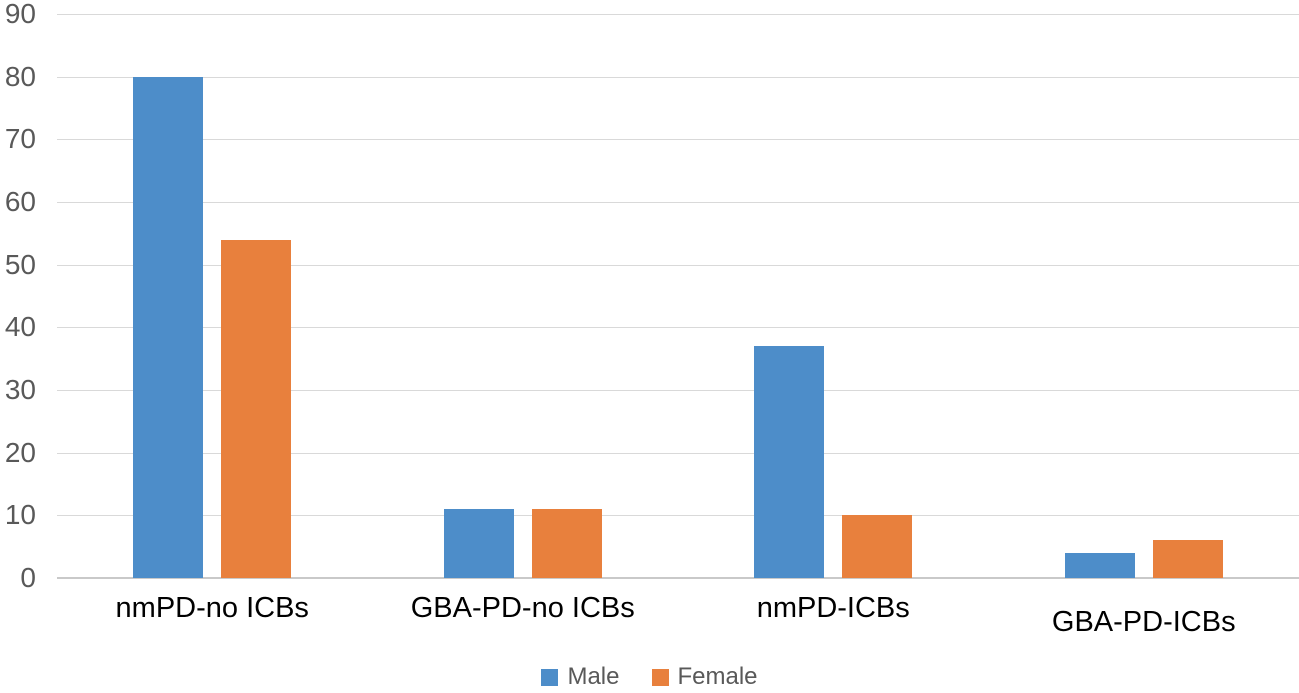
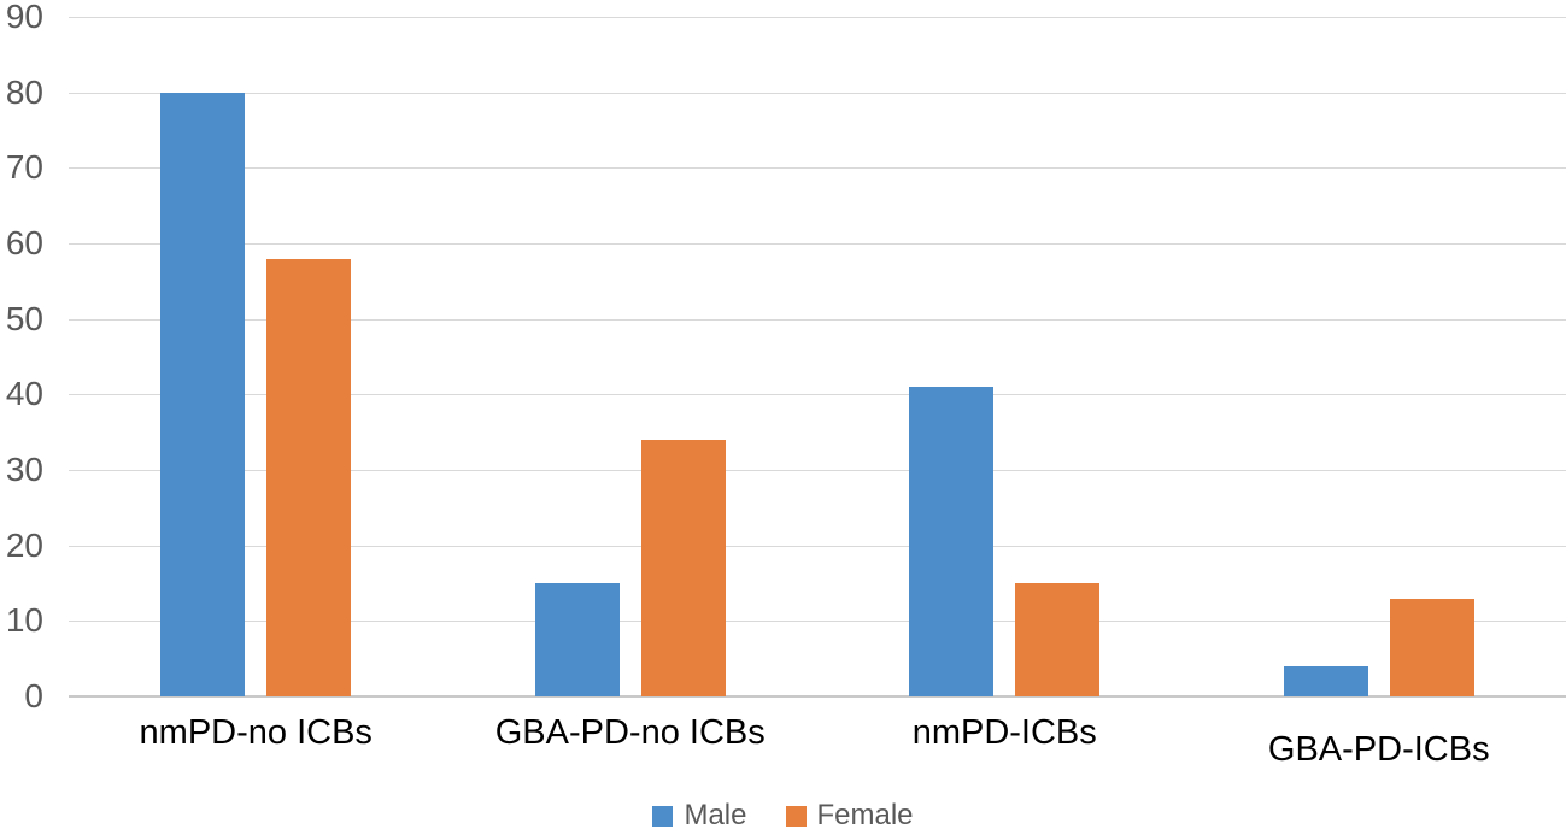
Female/nmPD-no ICBs: 54 -> 58
Male/GBA-PD-no ICBs: 11 -> 15
Female/GBA-PD-no ICBs: 11 -> 34
Male/nmPD-ICBs: 37 -> 41
Female/nmPD-ICBs: 10 -> 15
Female/GBA-PD-ICBs: 6 -> 13
